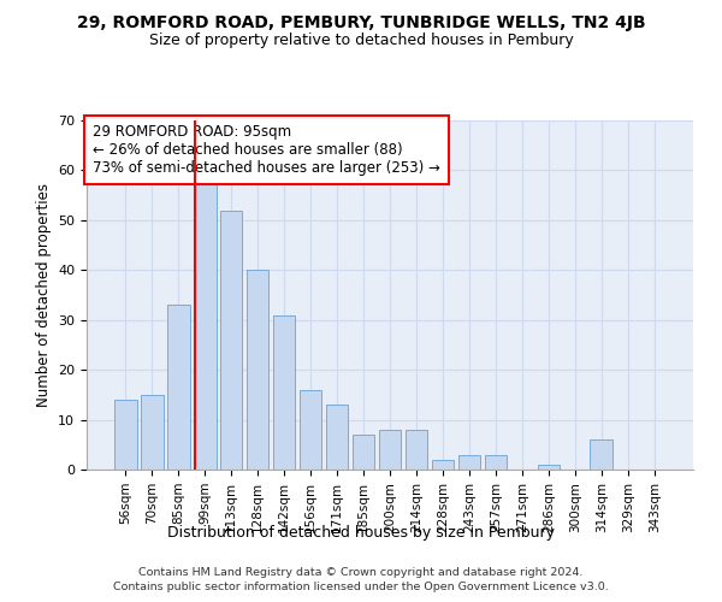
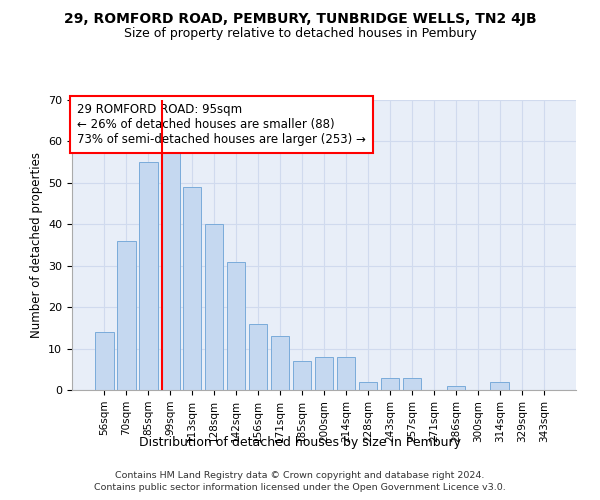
70sqm: 15 -> 36
85sqm: 33 -> 55
113sqm: 52 -> 49
314sqm: 6 -> 2
